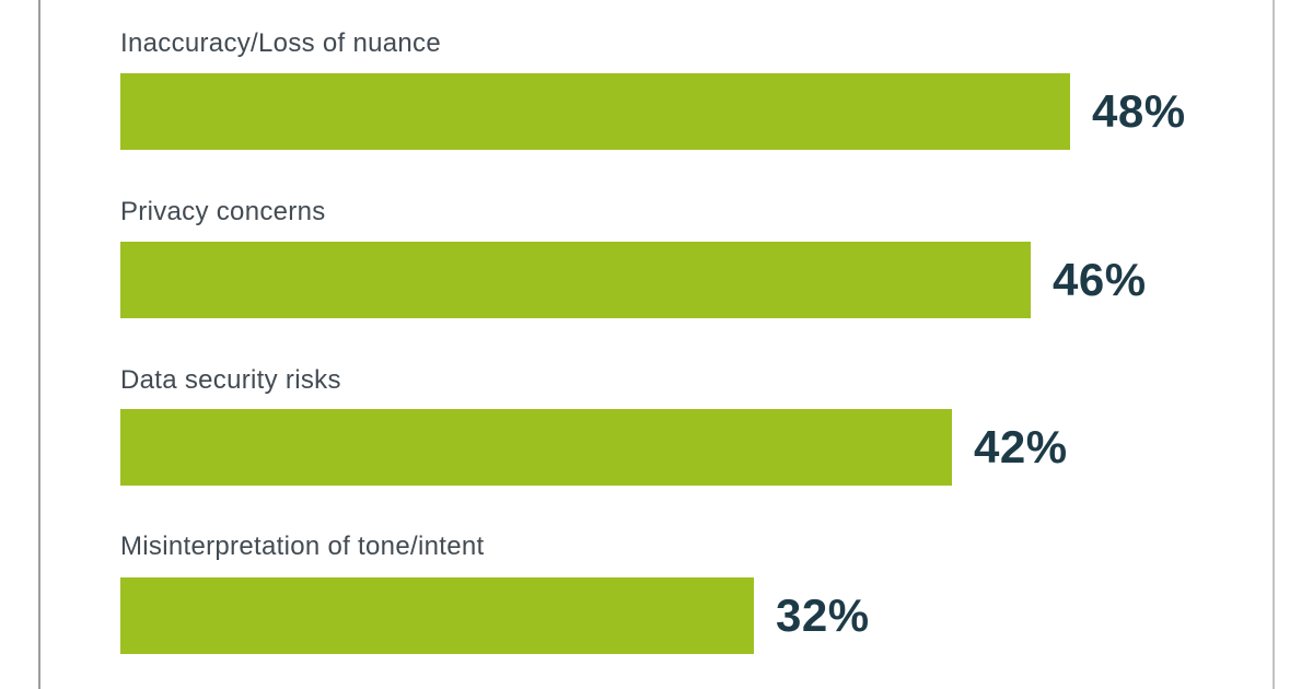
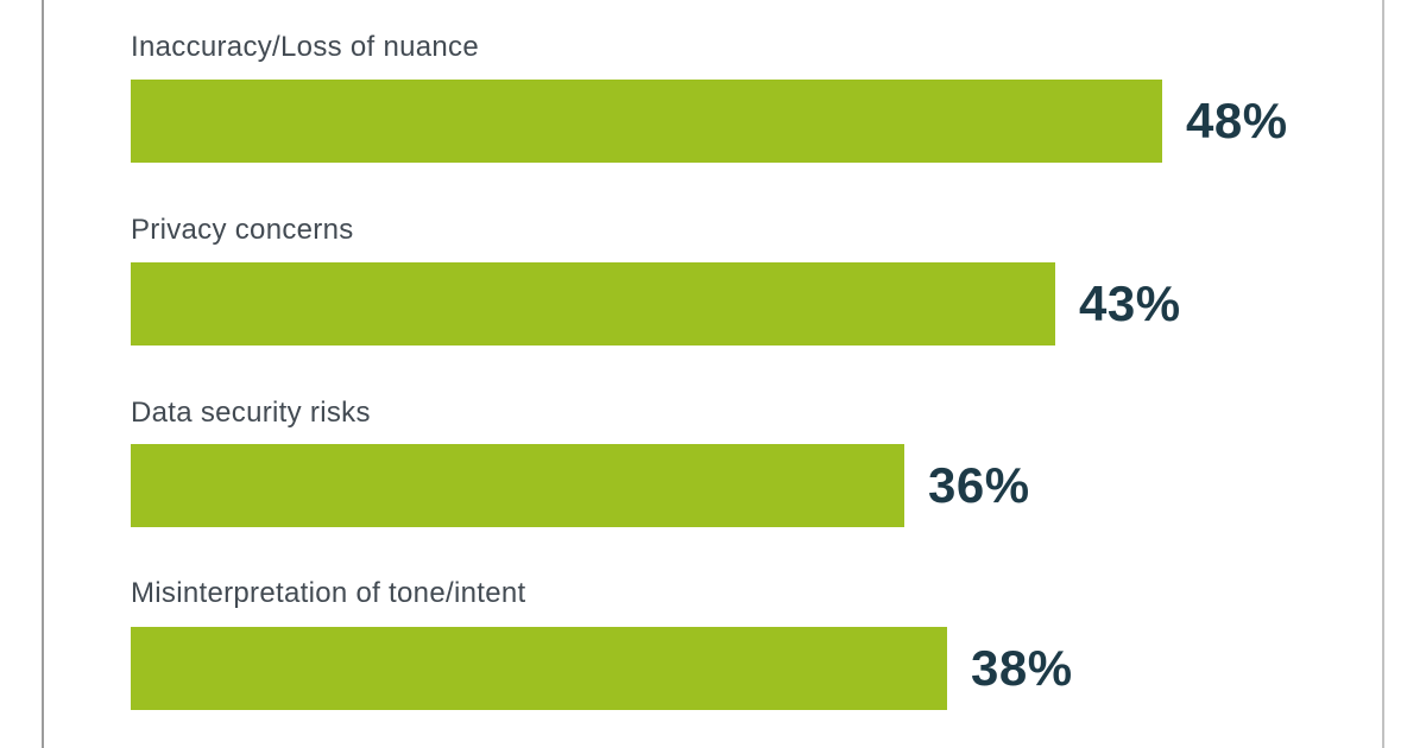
Privacy concerns: 46% -> 43%
Data security risks: 42% -> 36%
Misinterpretation of tone/intent: 32% -> 38%
